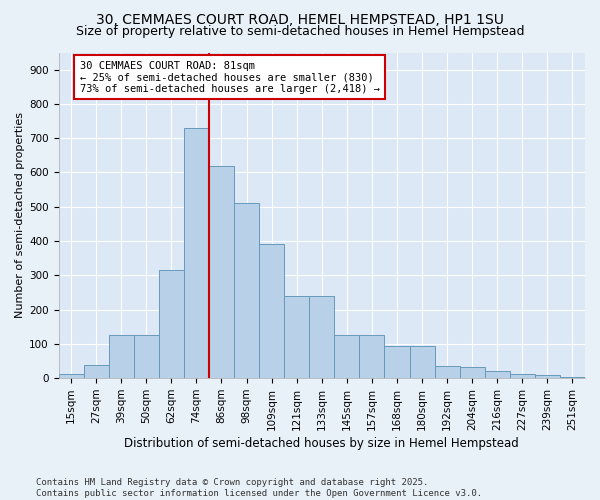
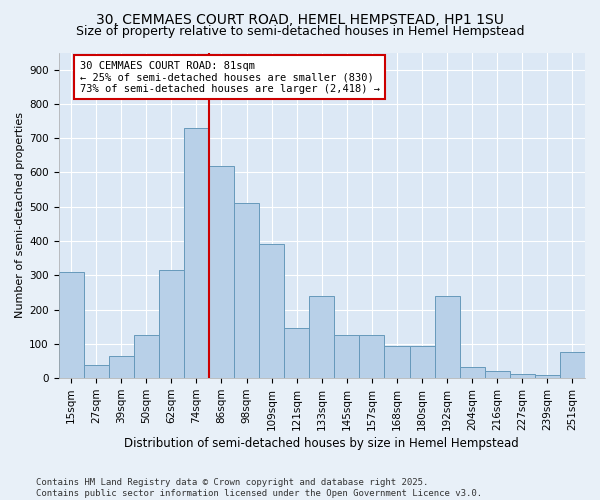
15sqm: 12 -> 310
39sqm: 125 -> 65
121sqm: 240 -> 145
192sqm: 35 -> 240
251sqm: 3 -> 75
